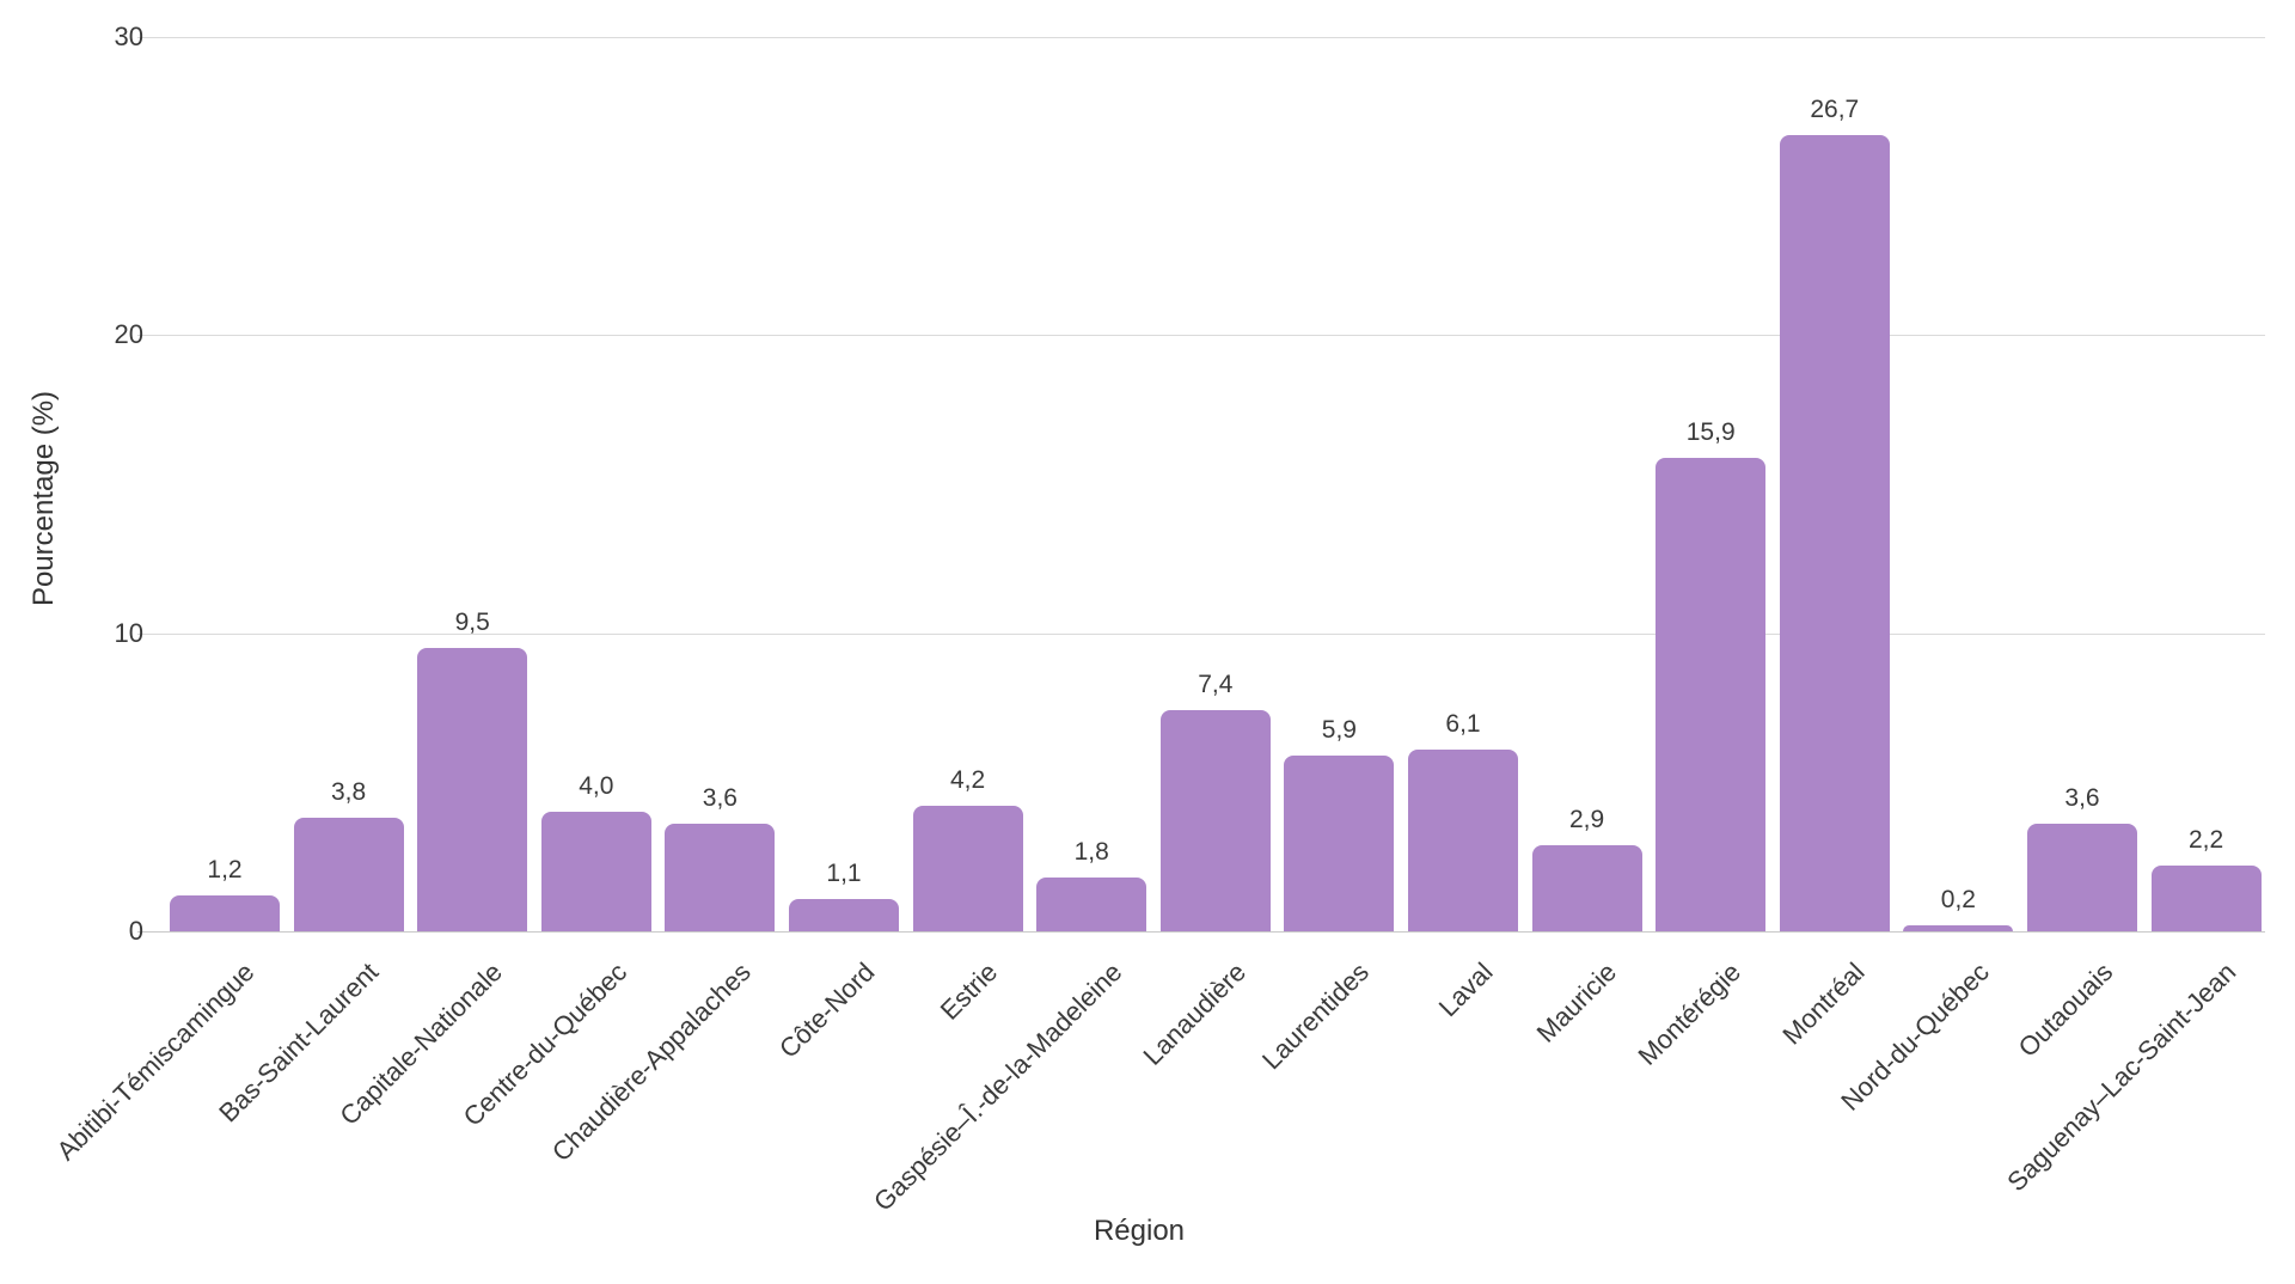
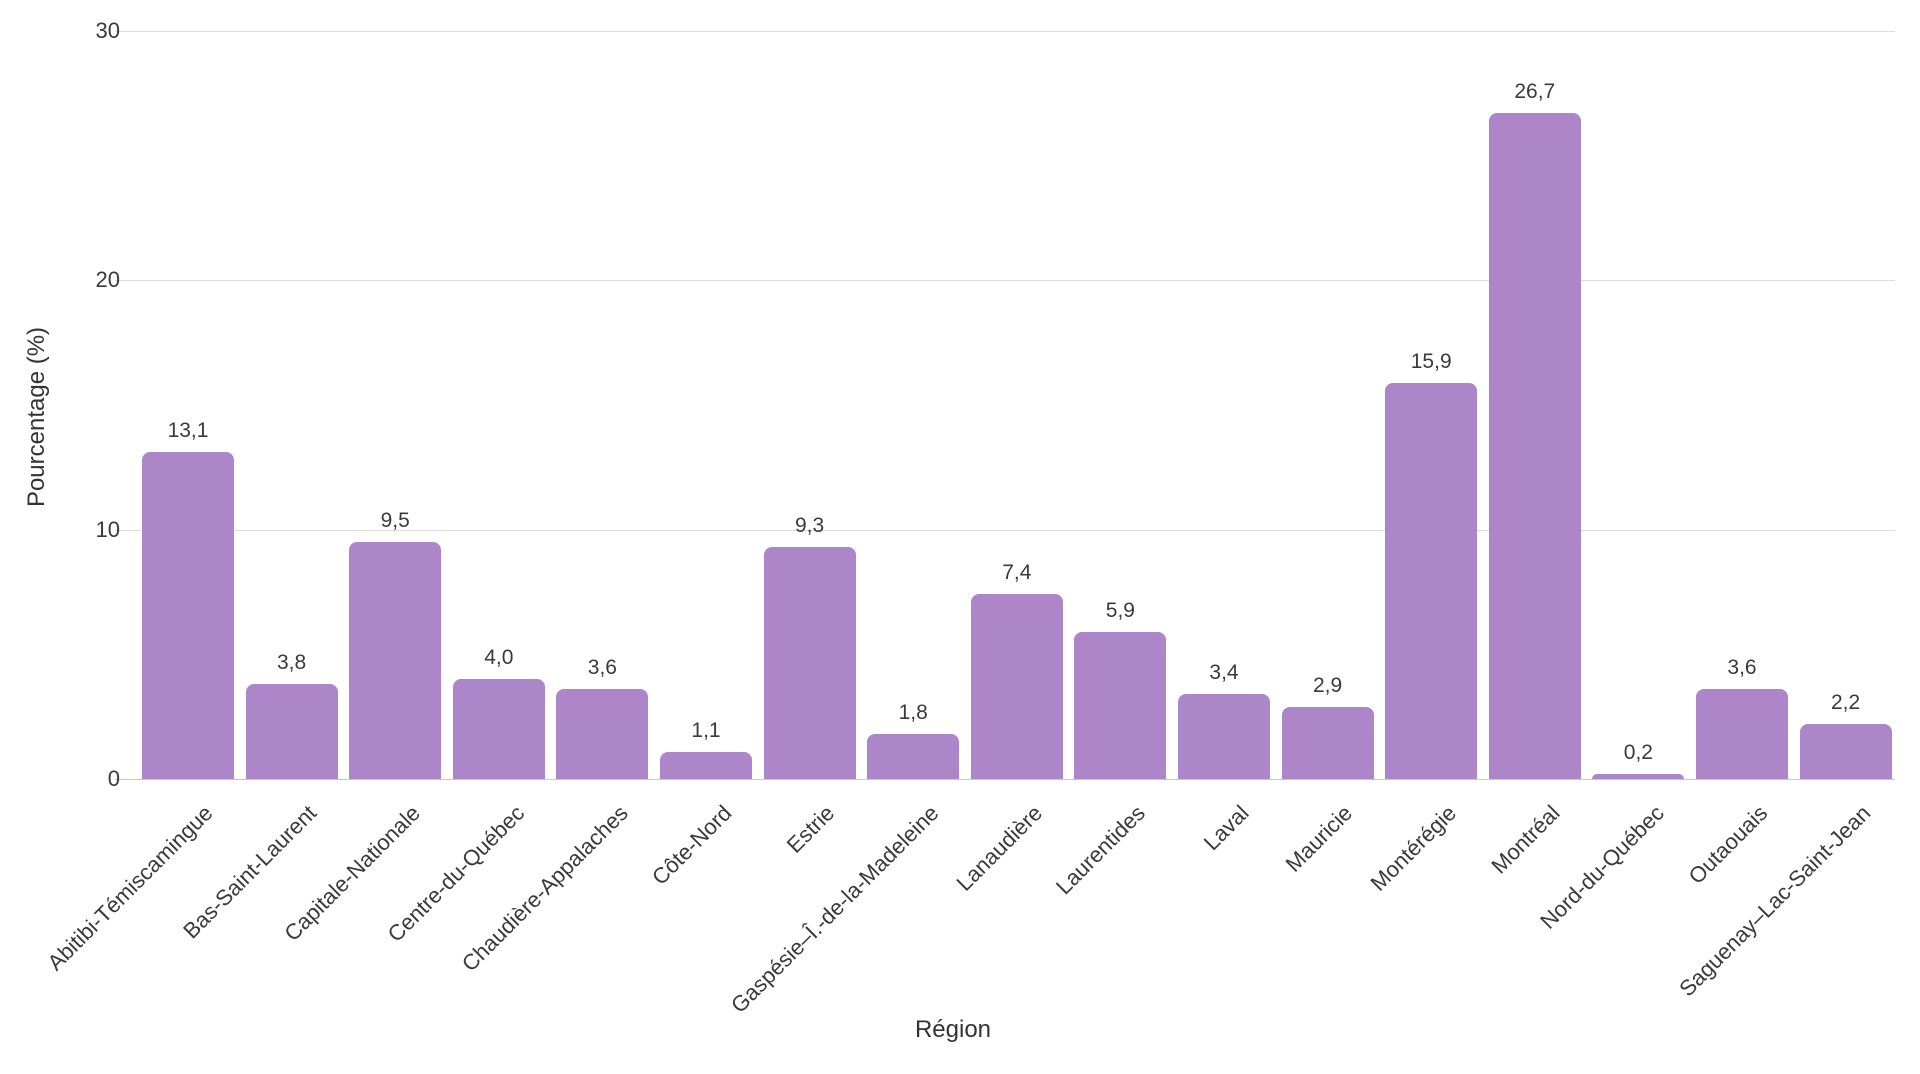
Abitibi-Témiscamingue: 1,2 -> 13,1
Estrie: 4,2 -> 9,3
Laval: 6,1 -> 3,4
